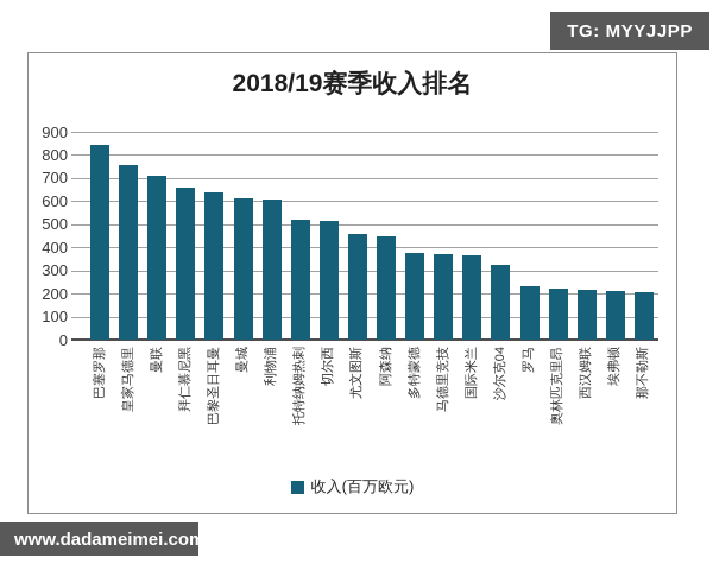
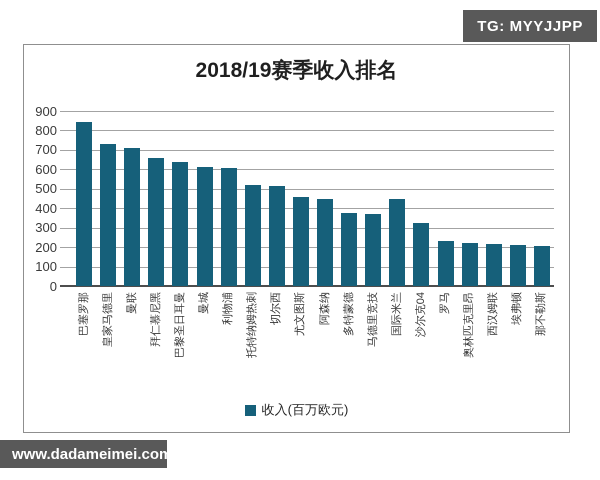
皇家马德里: 760 -> 730
国际米兰: 360 -> 450
